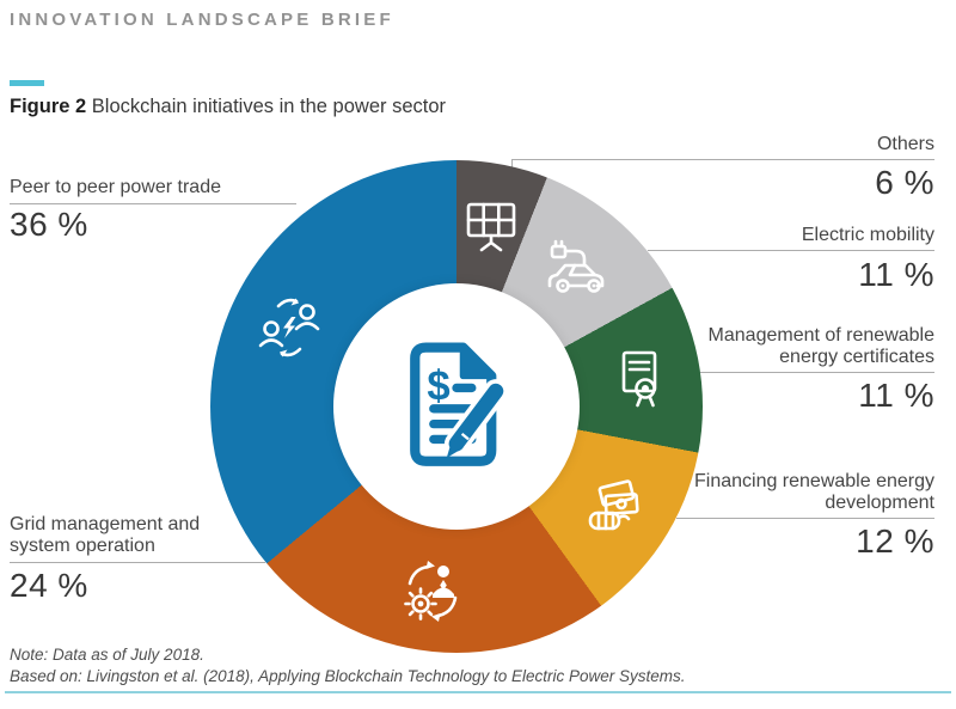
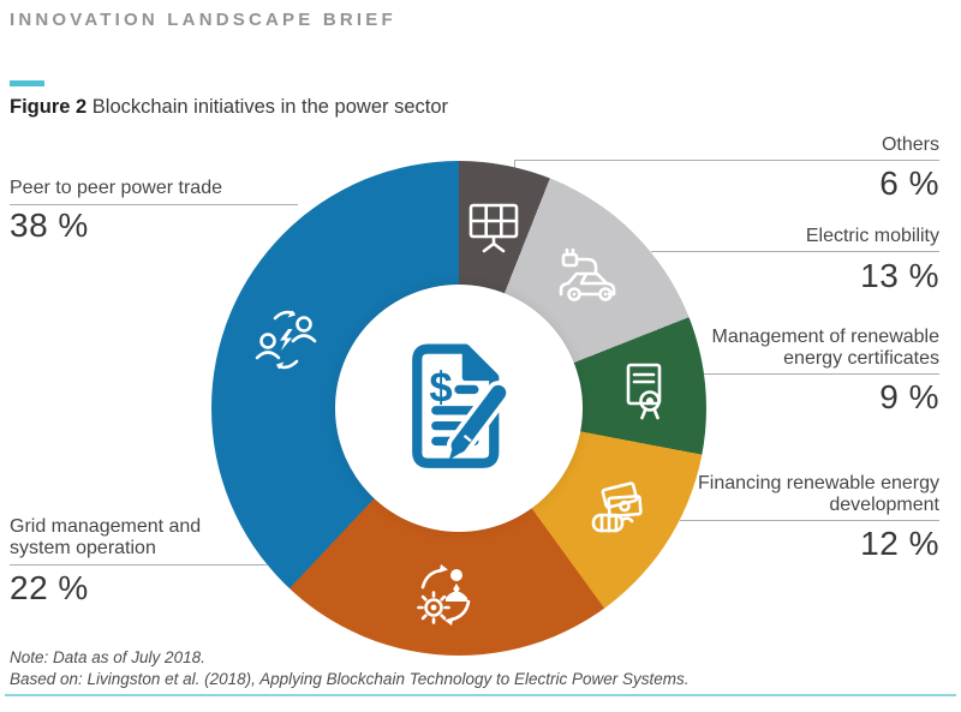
Electric mobility: 11 -> 13
Management of renewable energy certificates: 11 -> 9
Grid management and system operation: 24 -> 22
Peer to peer power trade: 36 -> 38
